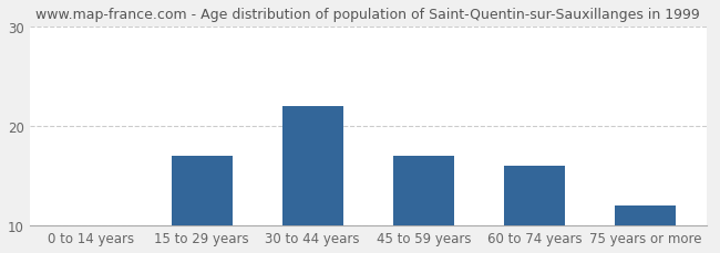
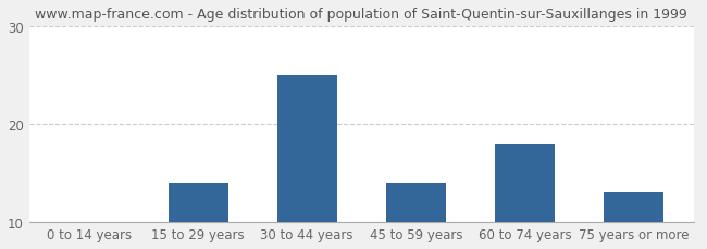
15 to 29 years: 17.0 -> 14.0
30 to 44 years: 22.0 -> 25.0
45 to 59 years: 17.0 -> 14.0
60 to 74 years: 16.0 -> 18.0
75 years or more: 12.0 -> 13.0
